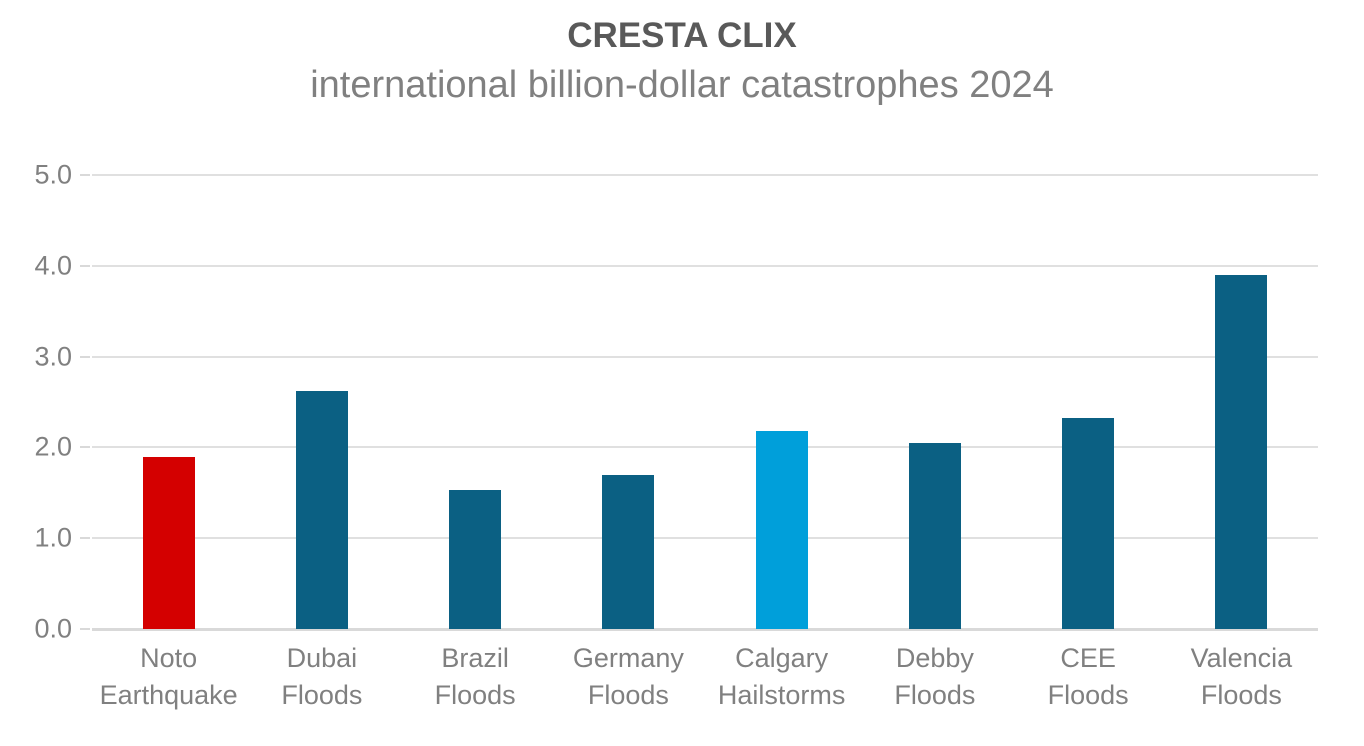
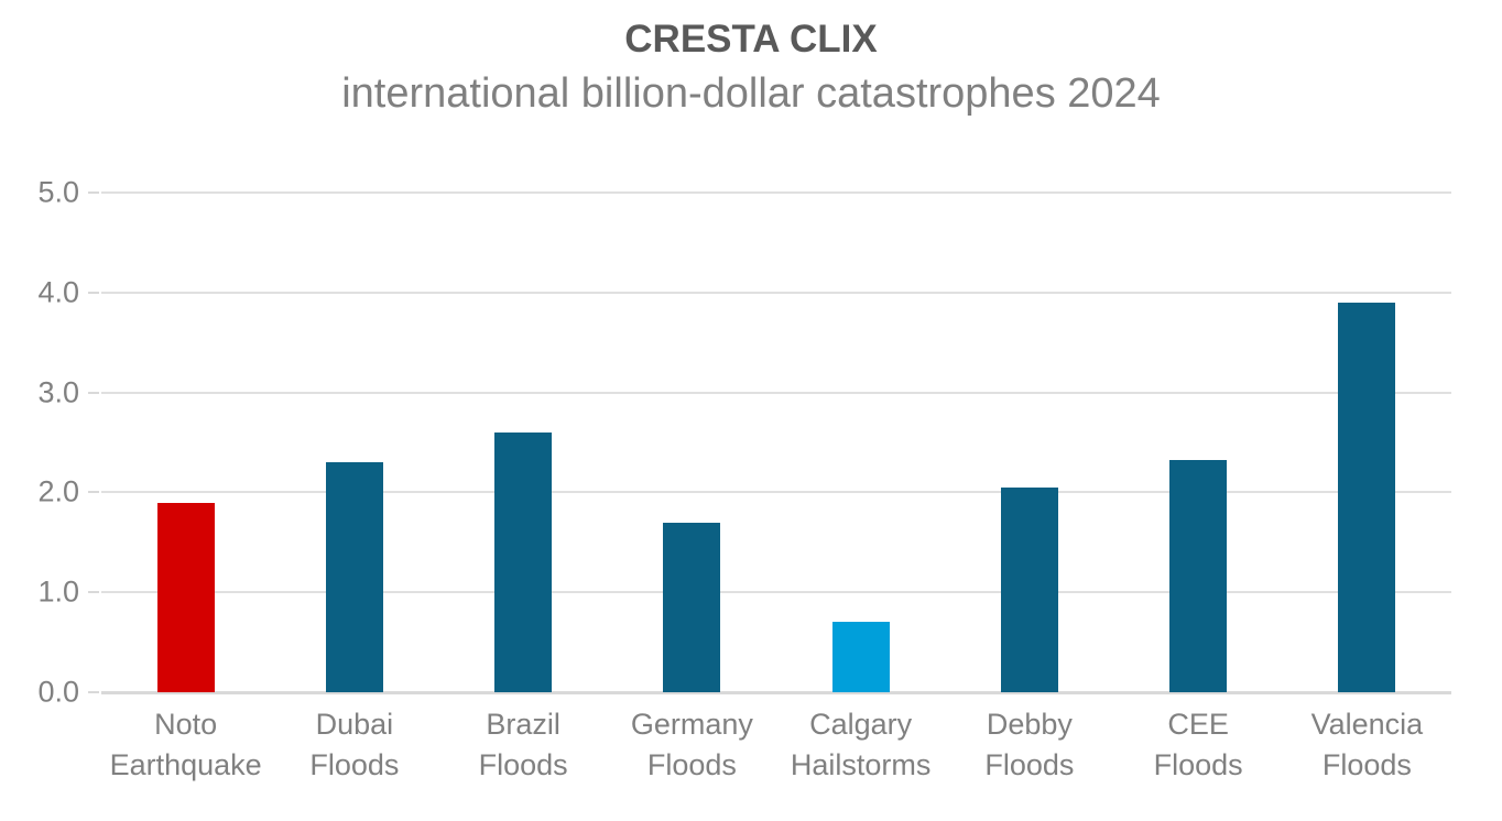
Dubai Floods: 2.6 -> 2.3
Brazil Floods: 1.5 -> 2.6
Calgary Hailstorms: 2.2 -> 0.7
